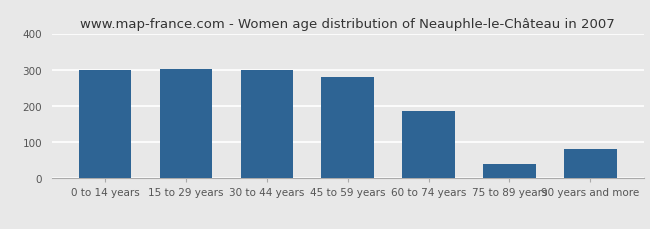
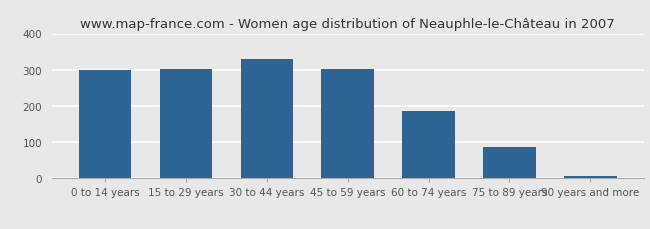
30 to 44 years: 300 -> 330
45 to 59 years: 280 -> 303
75 to 89 years: 40 -> 87
90 years and more: 80 -> 8
